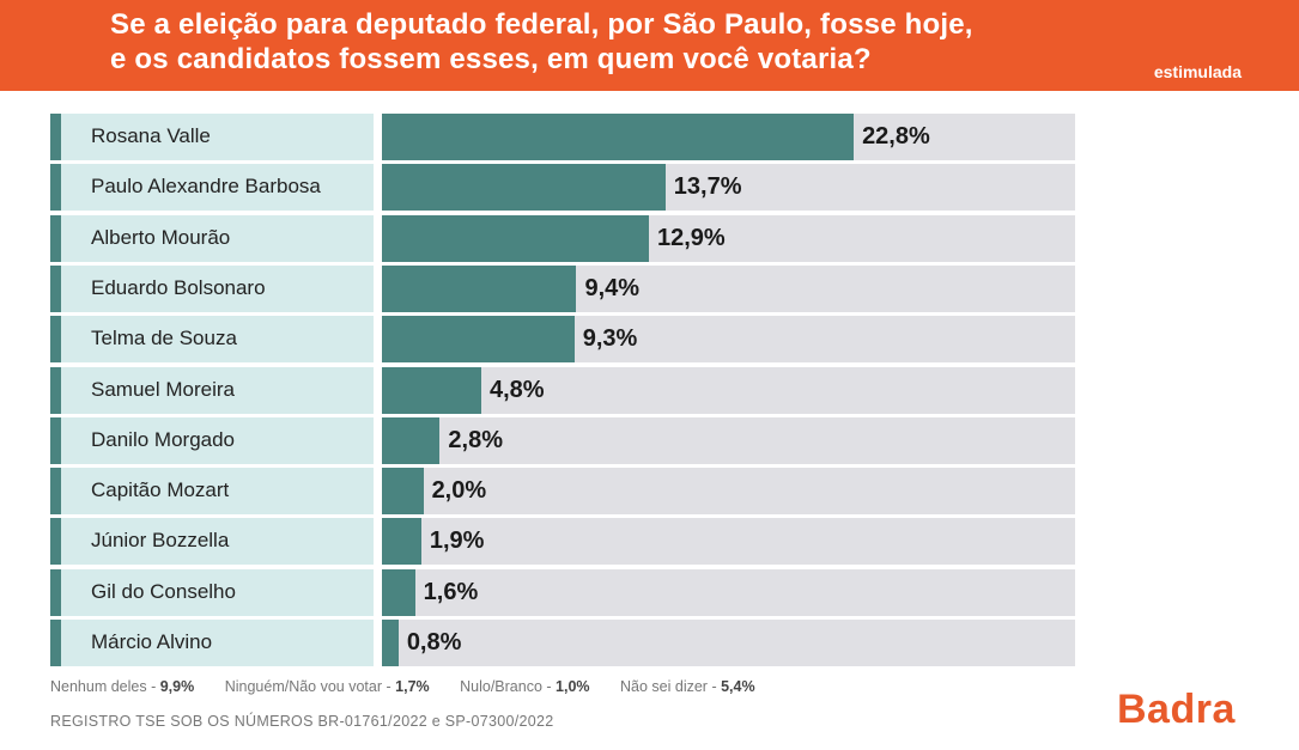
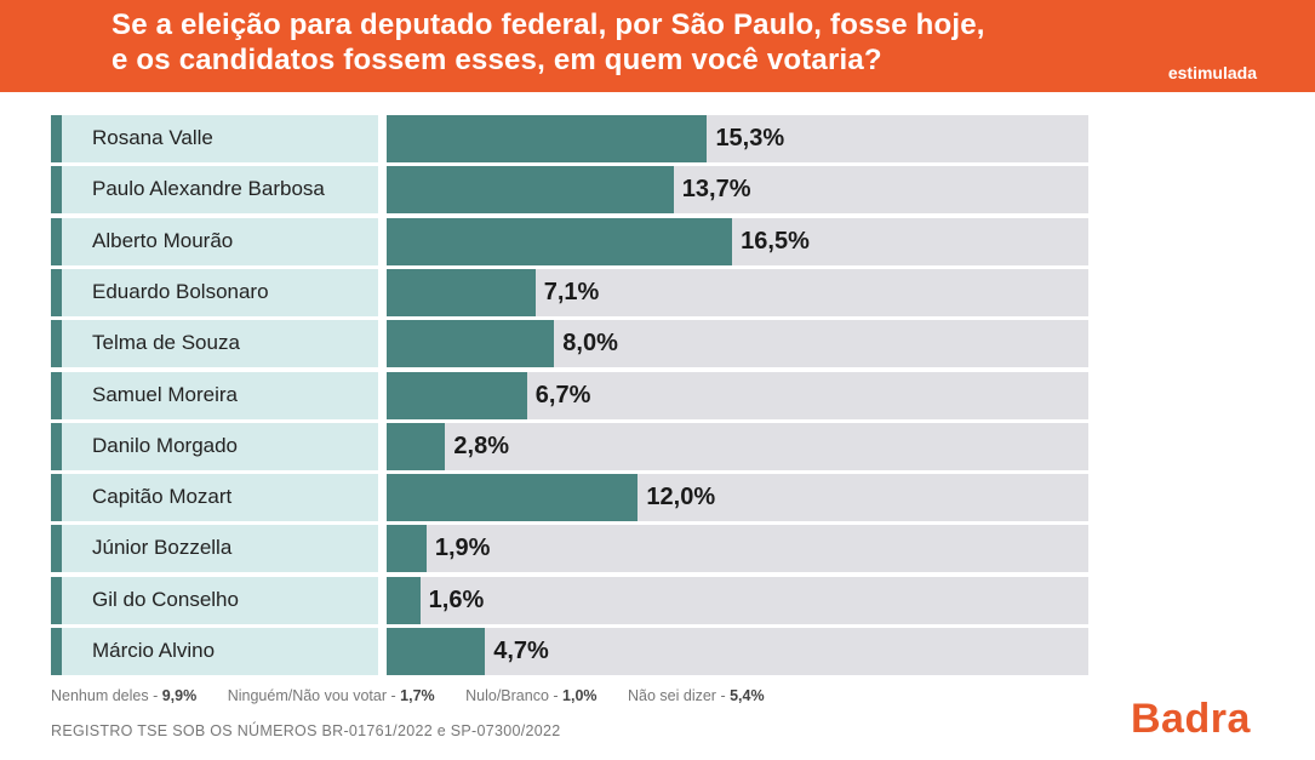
Rosana Valle: 22,8% -> 15,3%
Alberto Mourão: 12,9% -> 16,5%
Eduardo Bolsonaro: 9,4% -> 7,1%
Telma de Souza: 9,3% -> 8,0%
Samuel Moreira: 4,8% -> 6,7%
Capitão Mozart: 2,0% -> 12,0%
Márcio Alvino: 0,8% -> 4,7%
